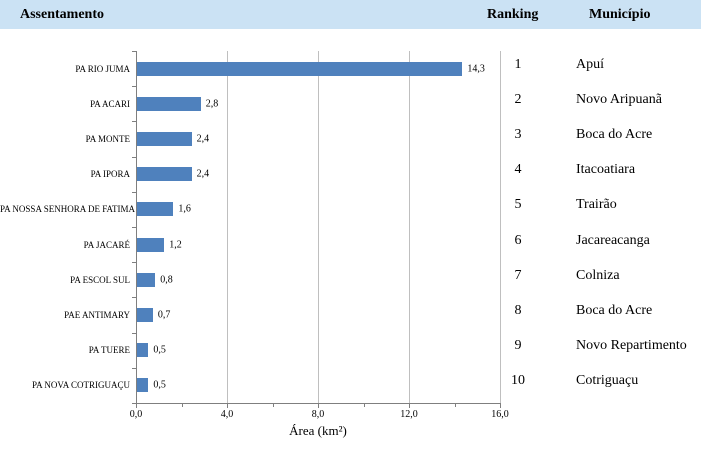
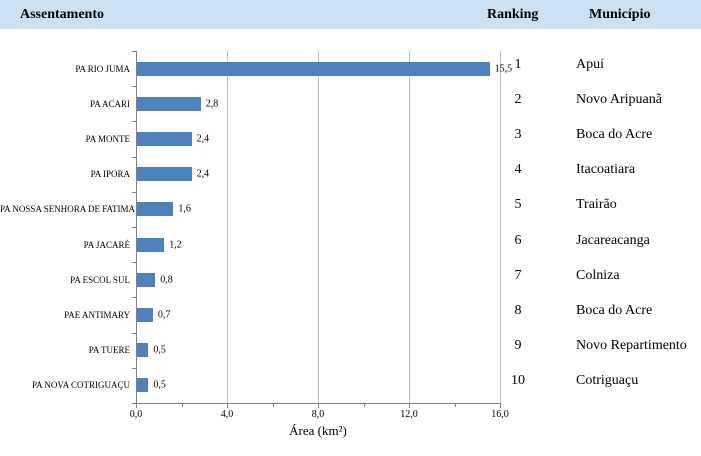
PA RIO JUMA: 14,3 -> 15,5
